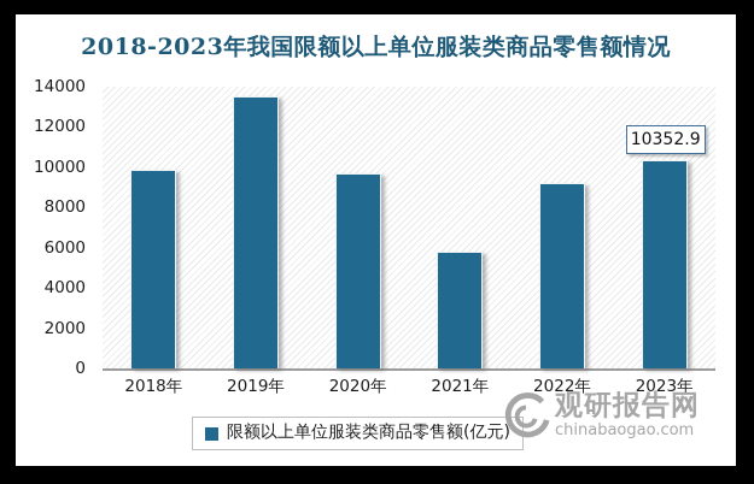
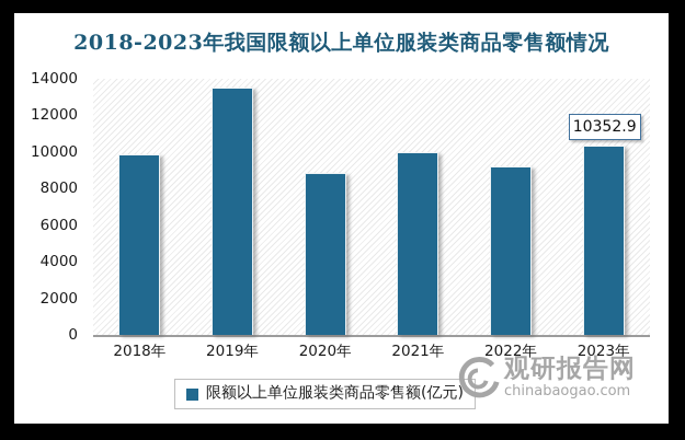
2020年: 9700 -> 8800
2021年: 5800 -> 10000
